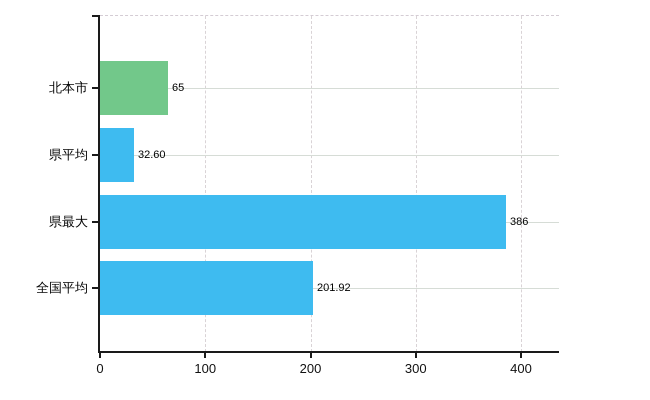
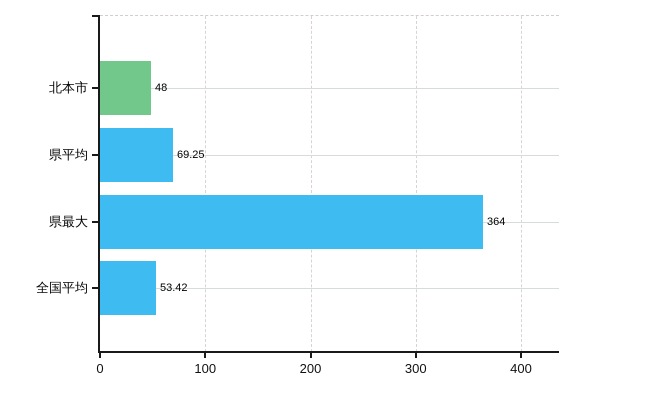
北本市: 65 -> 48
県平均: 32.60 -> 69.25
県最大: 386 -> 364
全国平均: 201.92 -> 53.42
